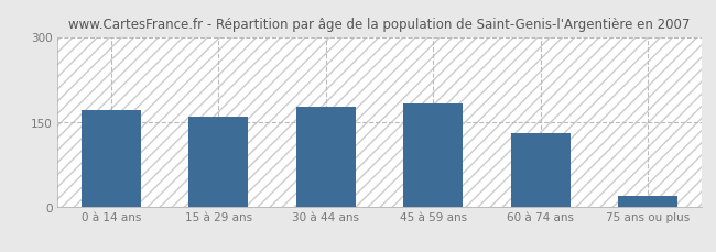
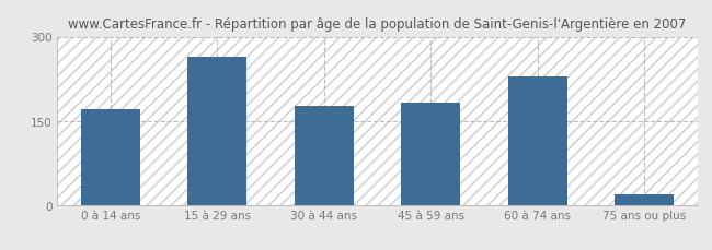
15 à 29 ans: 158 -> 264
60 à 74 ans: 130 -> 228
